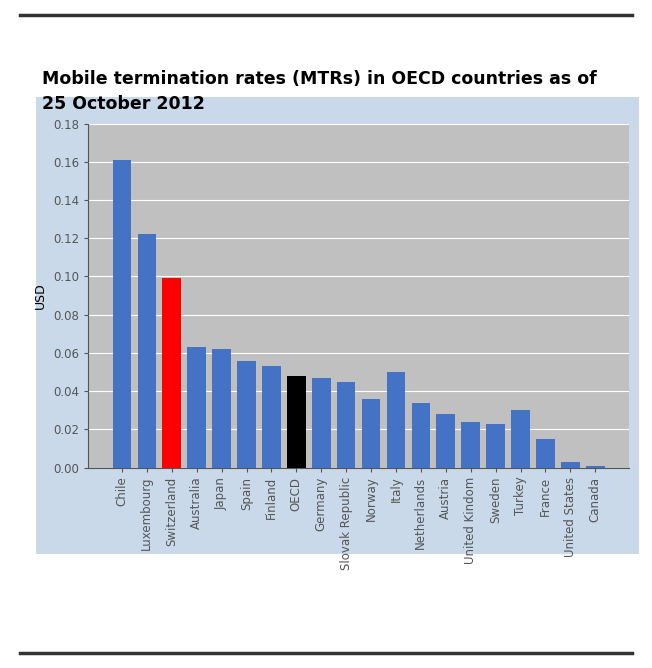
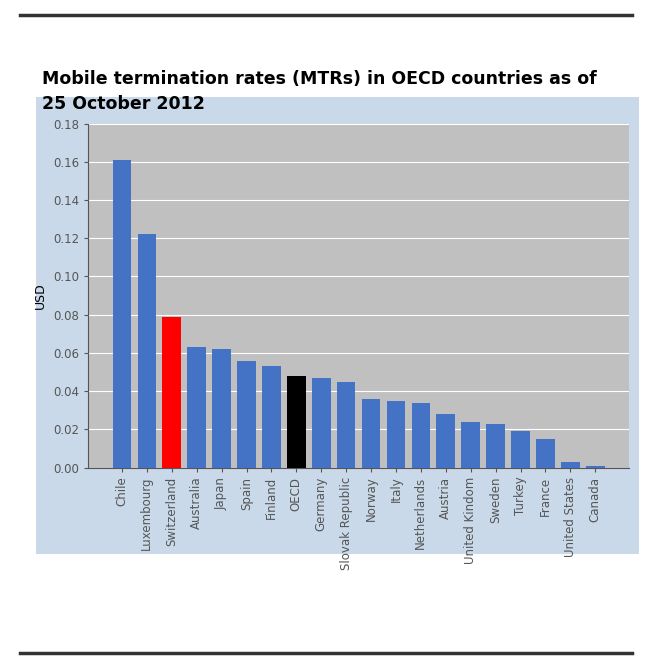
Switzerland: 0.099 -> 0.079
Italy: 0.050 -> 0.035
Turkey: 0.030 -> 0.019
